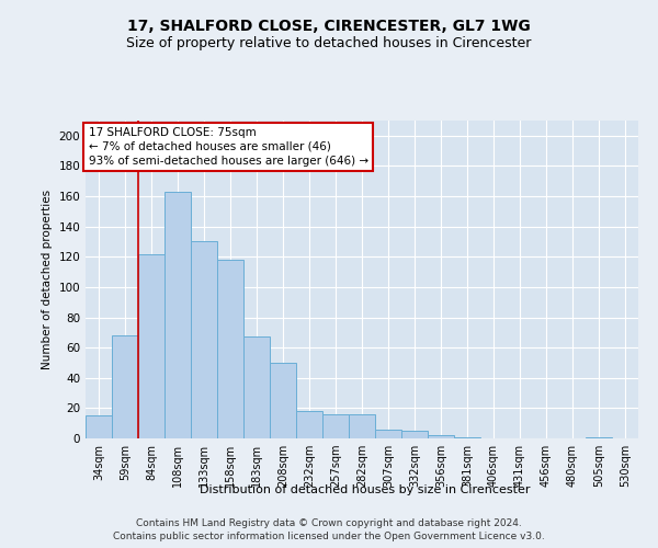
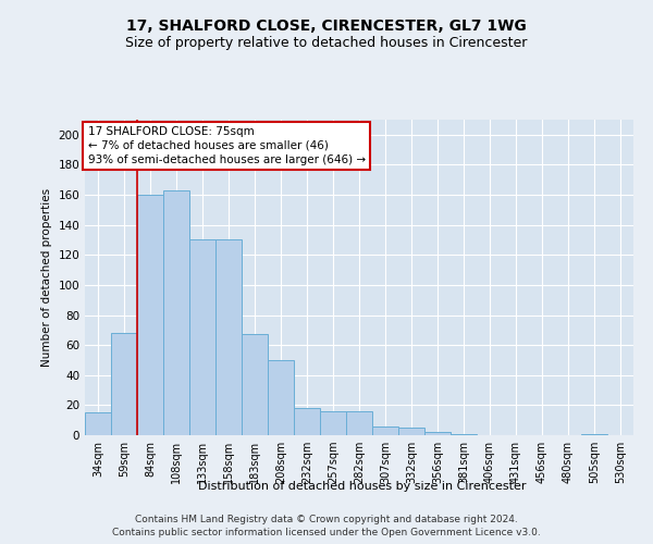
84sqm: 122 -> 160
158sqm: 118 -> 130
